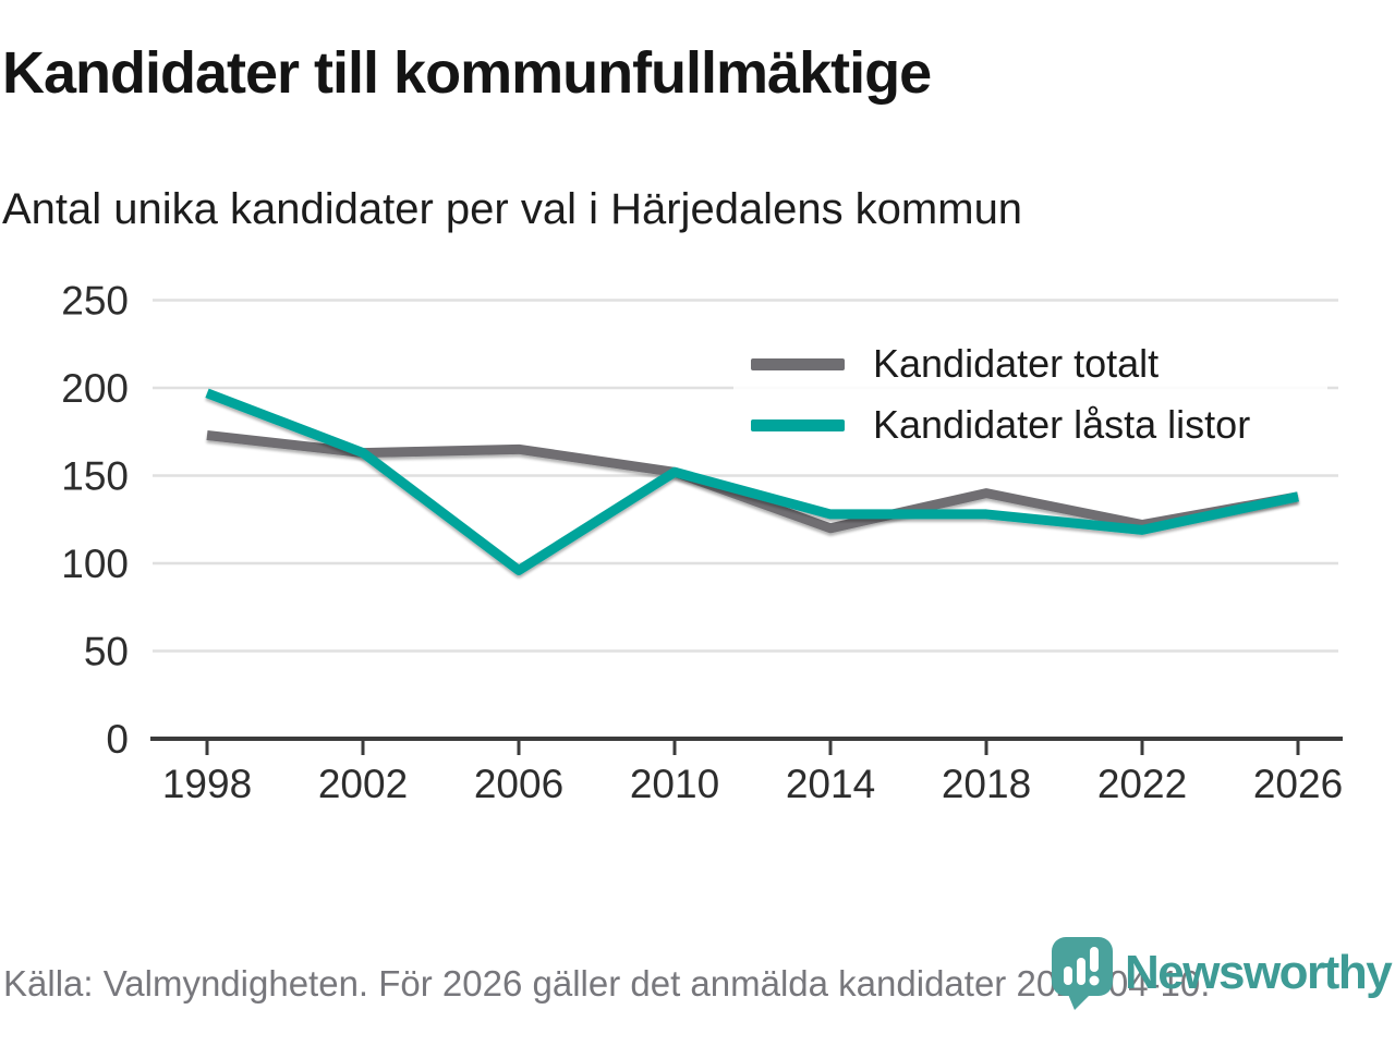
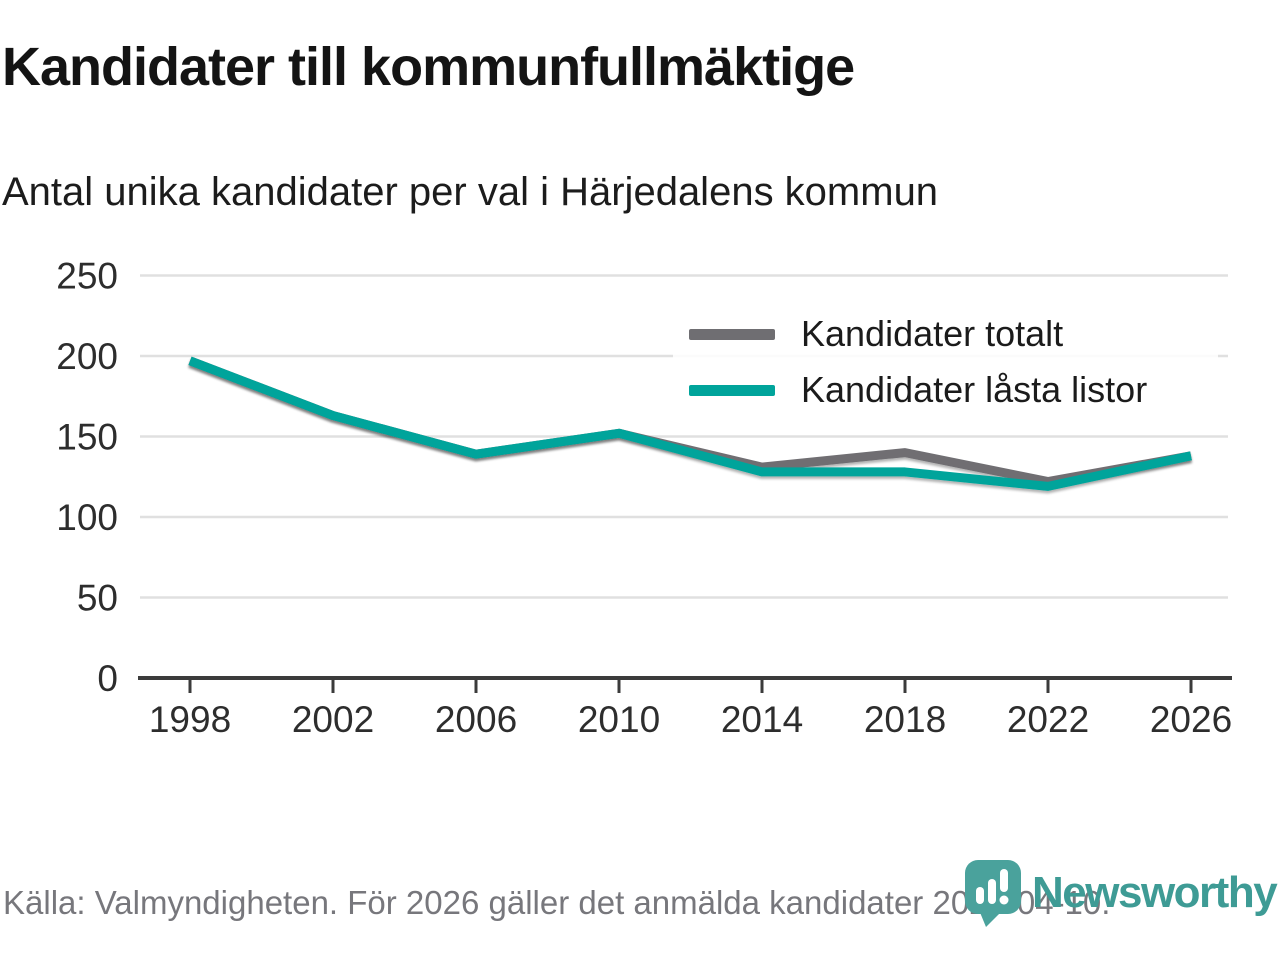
Kandidater totalt/1998: 173 -> 197
Kandidater totalt/2006: 165 -> 139
Kandidater låsta listor/2006: 96 -> 139
Kandidater totalt/2014: 120 -> 131
